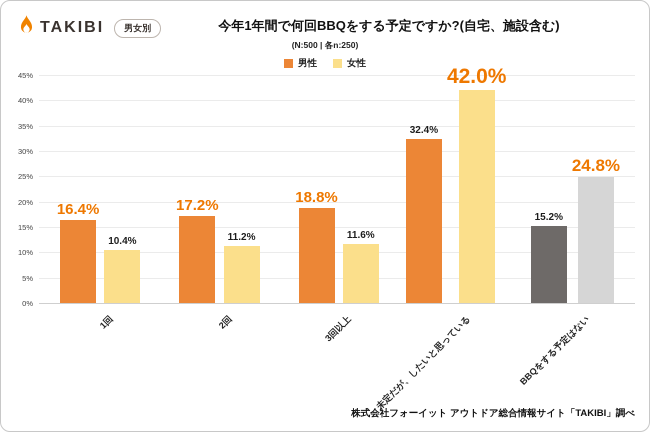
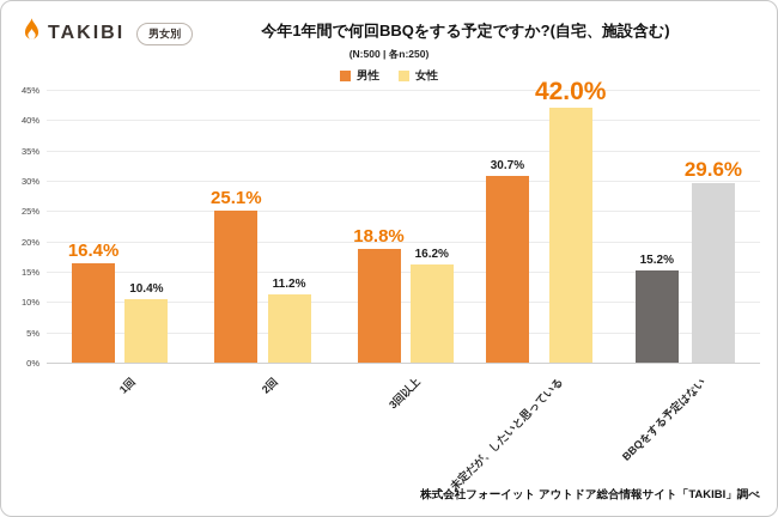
男性/2回: 17.2% -> 25.1%
女性/3回以上: 11.6% -> 16.2%
男性/未定だが、したいと思っている: 32.4% -> 30.7%
女性/BBQをする予定はない: 24.8% -> 29.6%
